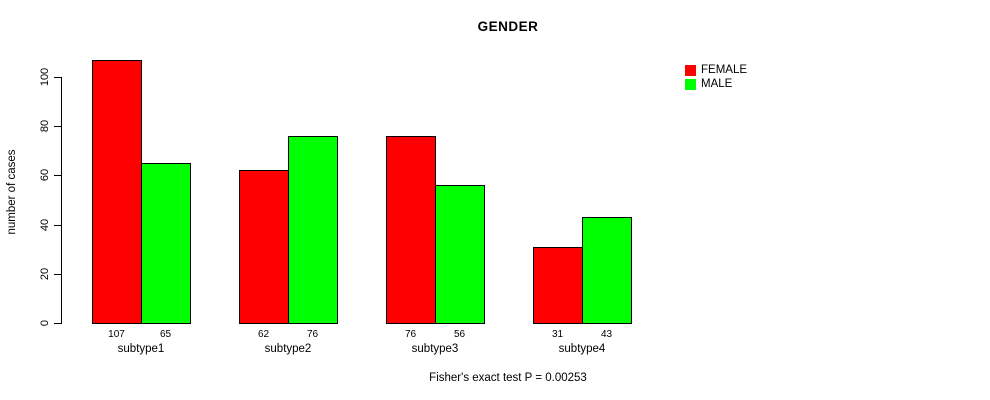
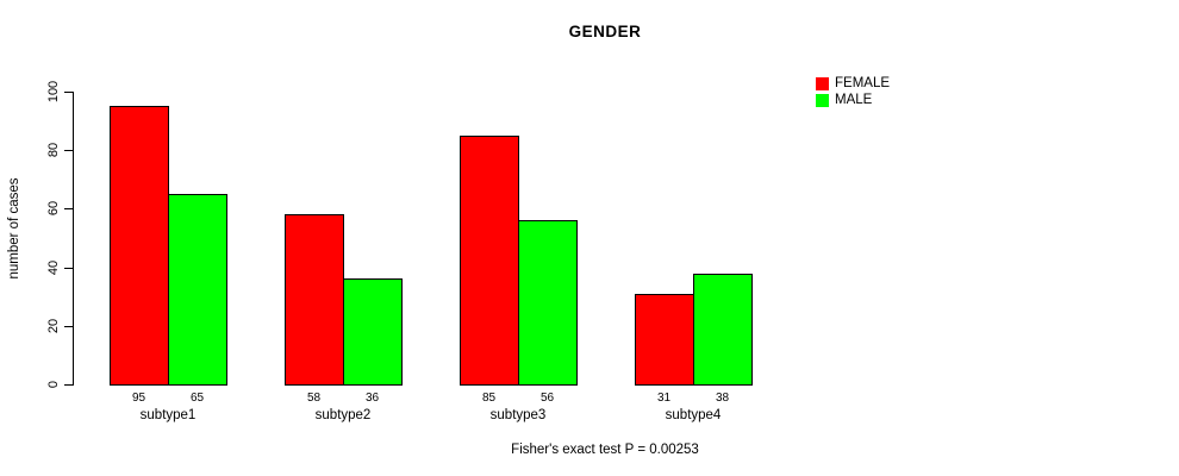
FEMALE/subtype1: 107 -> 95
FEMALE/subtype2: 62 -> 58
MALE/subtype2: 76 -> 36
FEMALE/subtype3: 76 -> 85
MALE/subtype4: 43 -> 38
